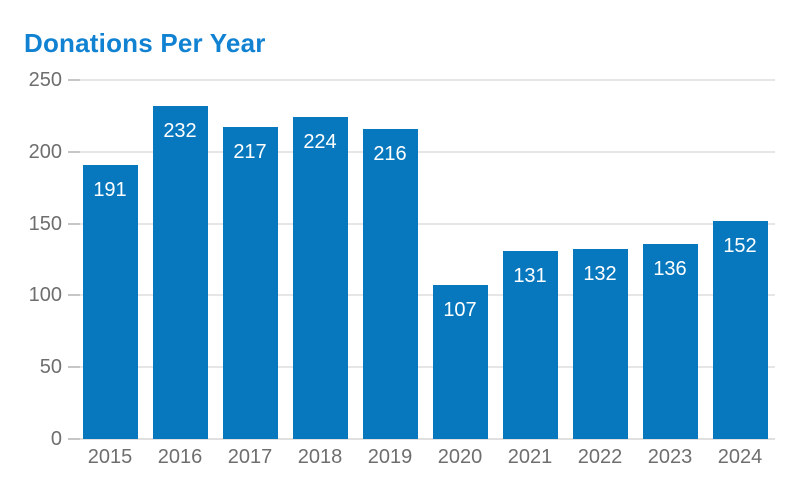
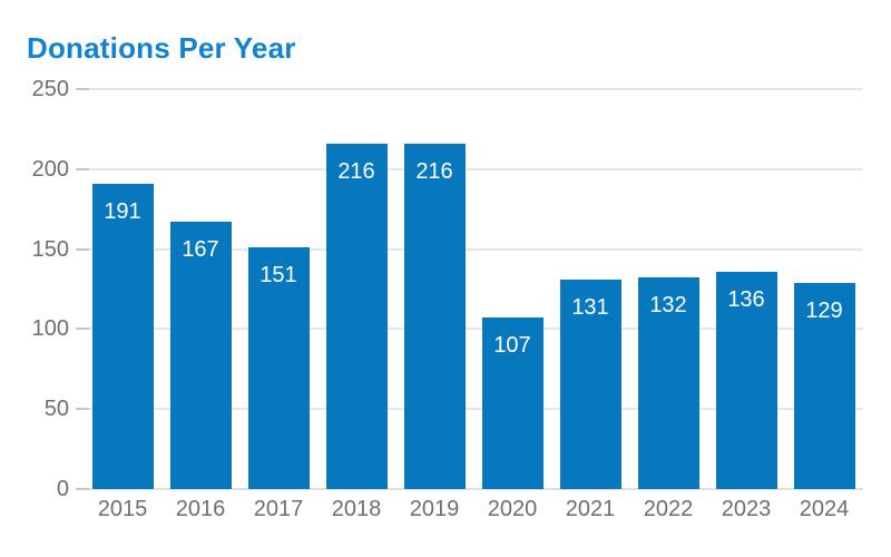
2016: 232 -> 167
2017: 217 -> 151
2018: 224 -> 216
2024: 152 -> 129
